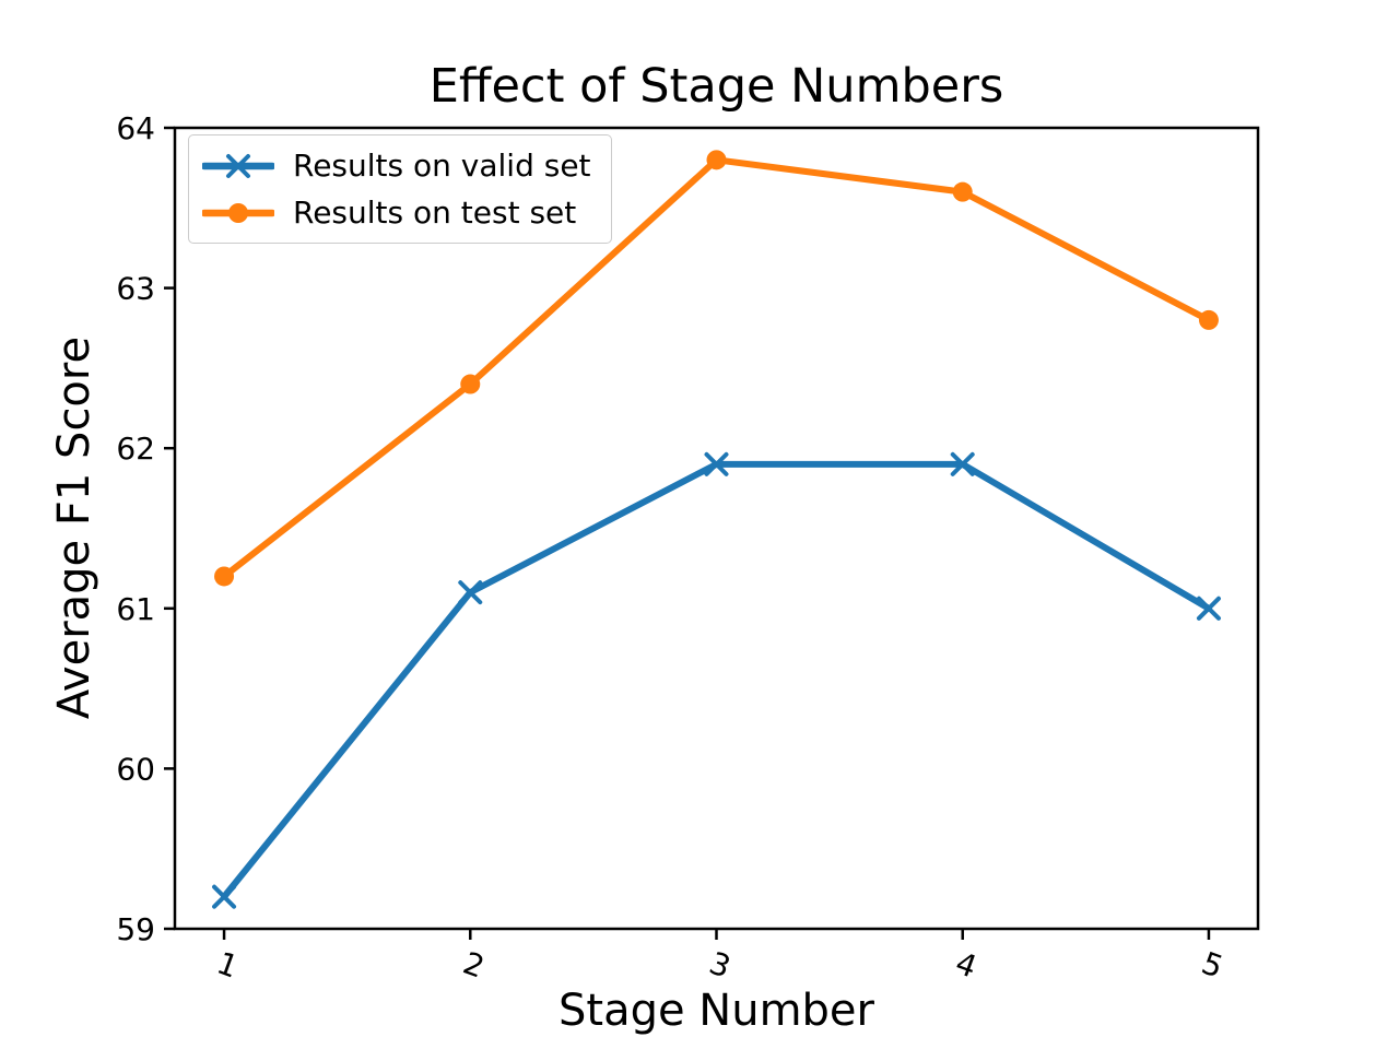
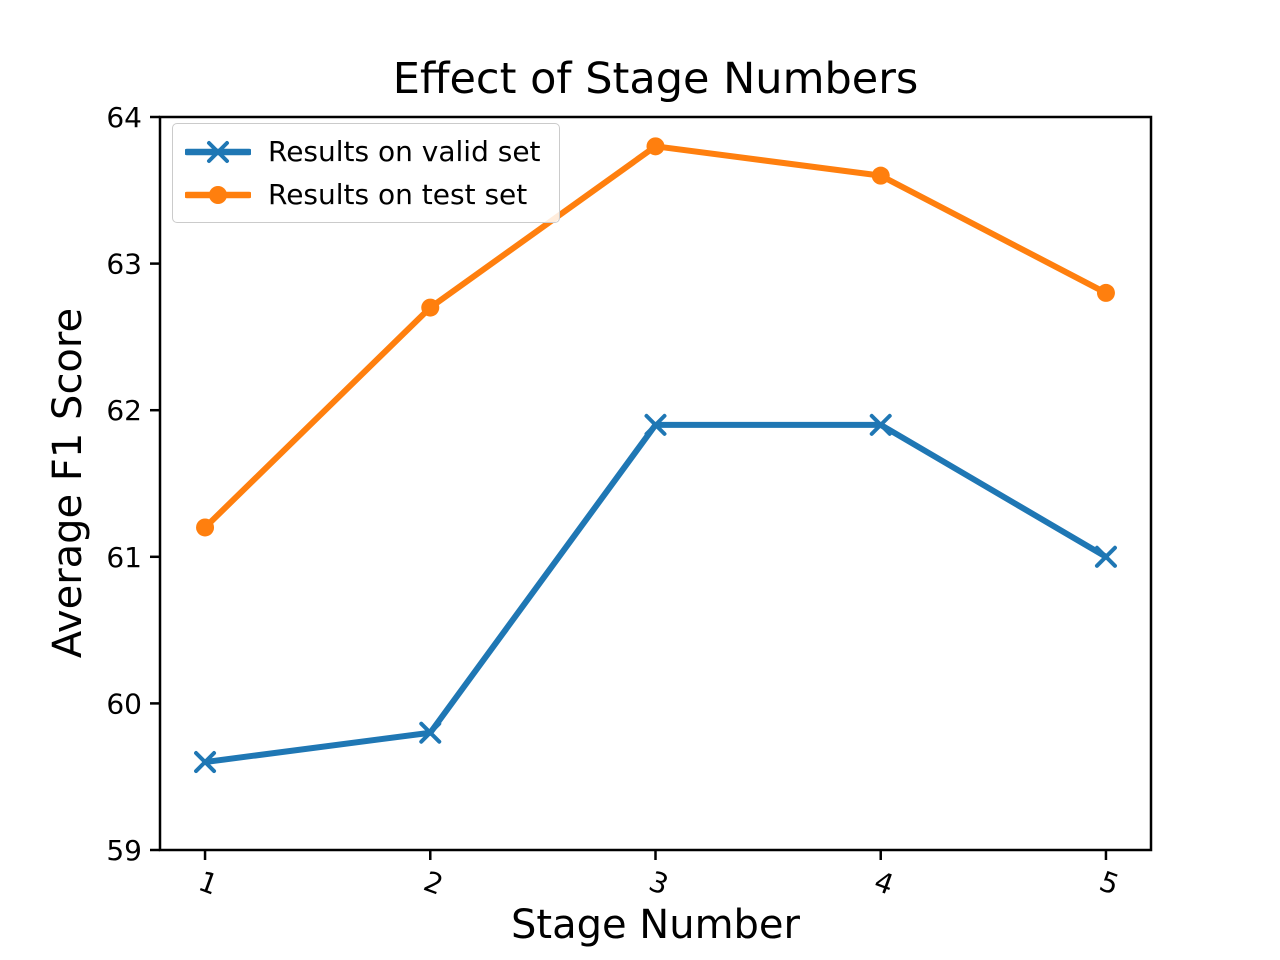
Results on valid set/1: 59.2 -> 59.6
Results on valid set/2: 61.1 -> 59.8
Results on test set/2: 62.4 -> 62.7
